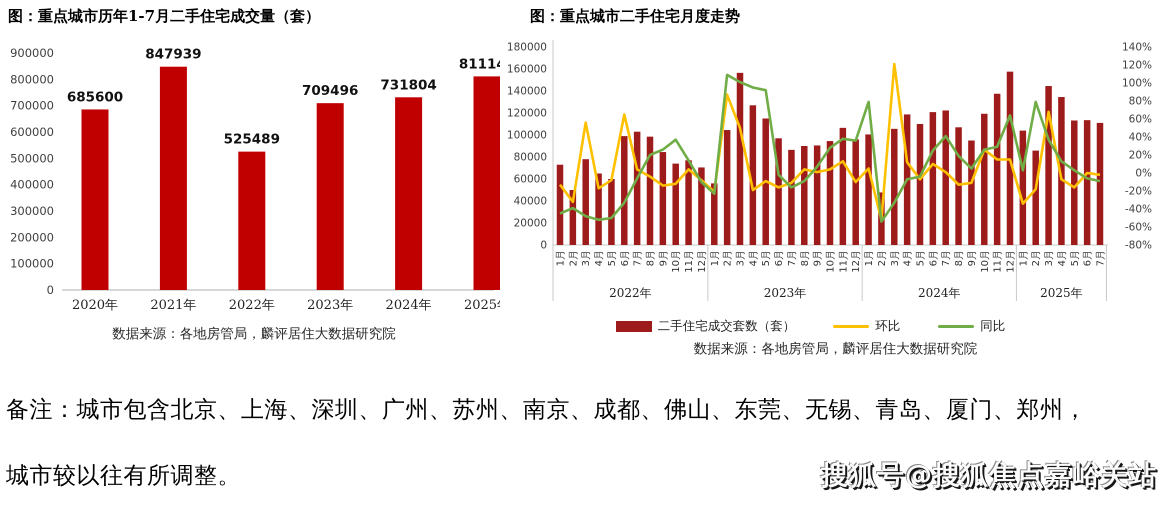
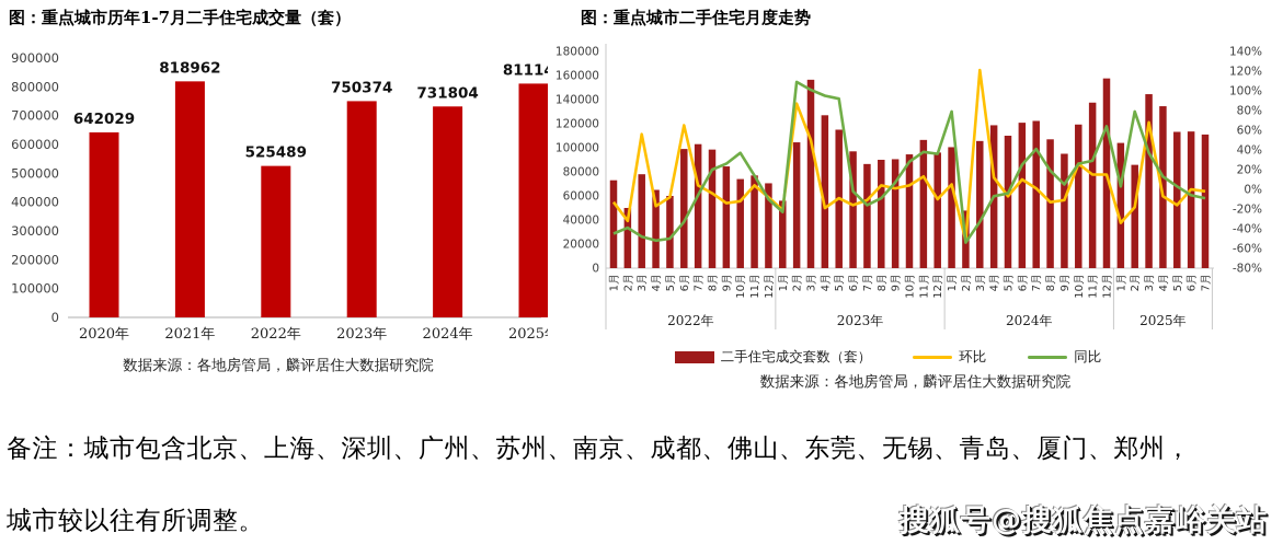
图：重点城市历年1-7月二手住宅成交量（套）/2020年: 685600 -> 642029
图：重点城市历年1-7月二手住宅成交量（套）/2021年: 847939 -> 818962
图：重点城市历年1-7月二手住宅成交量（套）/2023年: 709496 -> 750374
